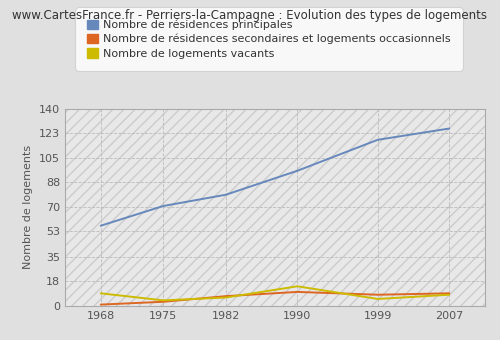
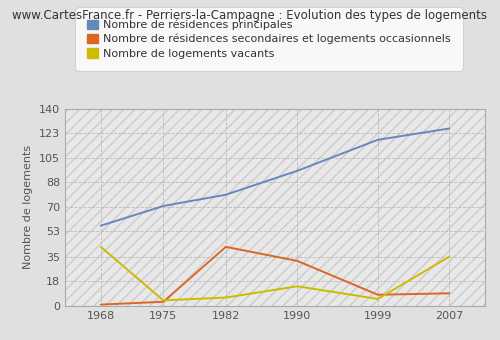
Nombre de logements vacants/1968: 9 -> 42
Nombre de résidences secondaires et logements occasionnels/1982: 7 -> 42
Nombre de résidences secondaires et logements occasionnels/1990: 10 -> 32
Nombre de logements vacants/2007: 8 -> 35
